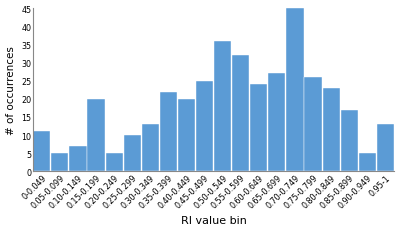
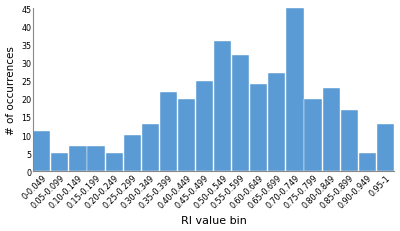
0.15-0.199: 20 -> 7
0.75-0.799: 26 -> 20
